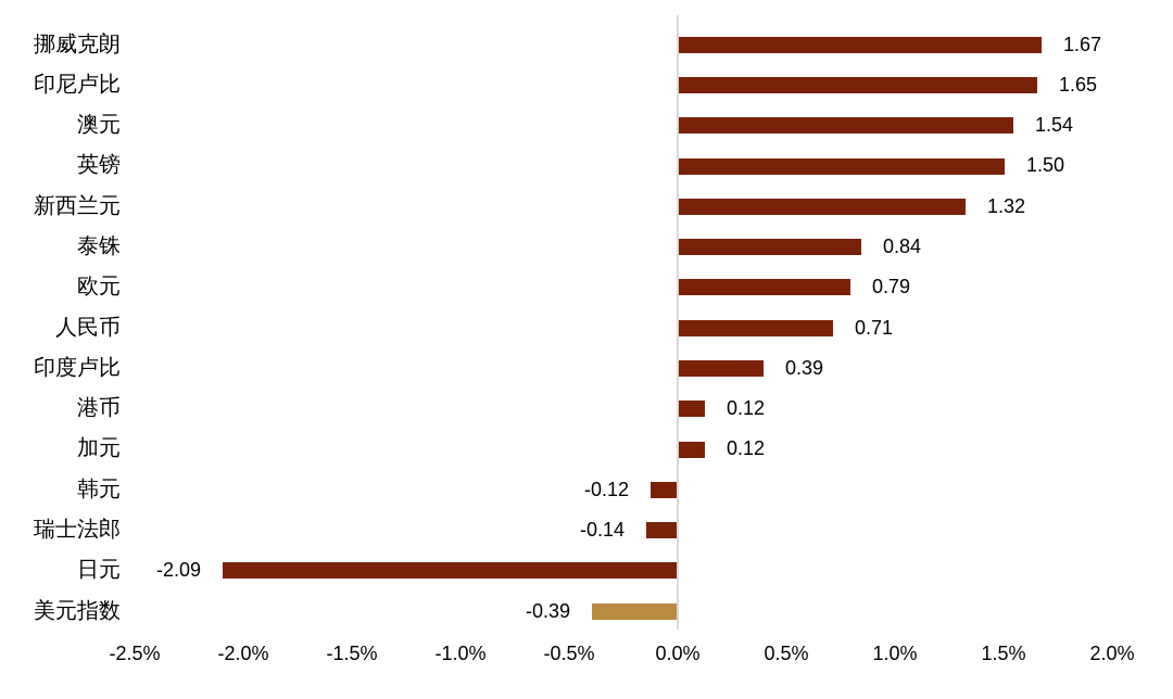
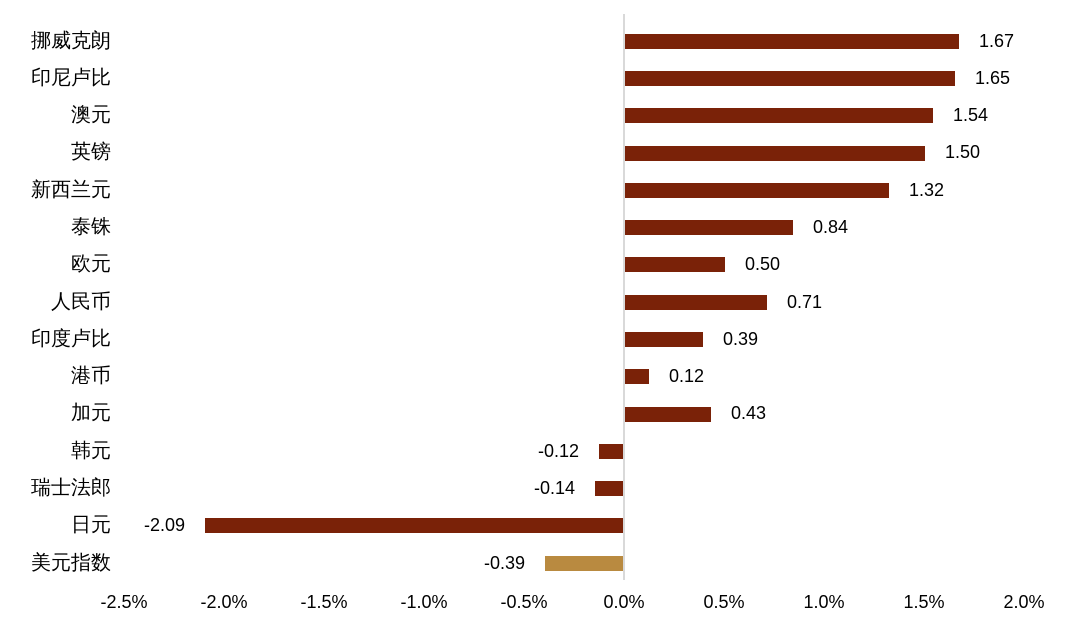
欧元: 0.79 -> 0.50
加元: 0.12 -> 0.43
